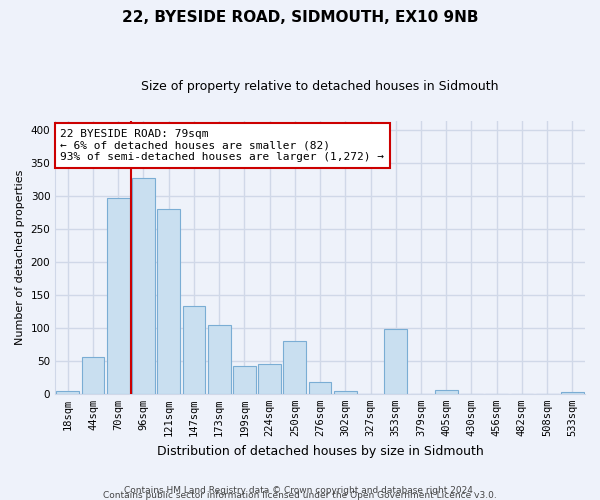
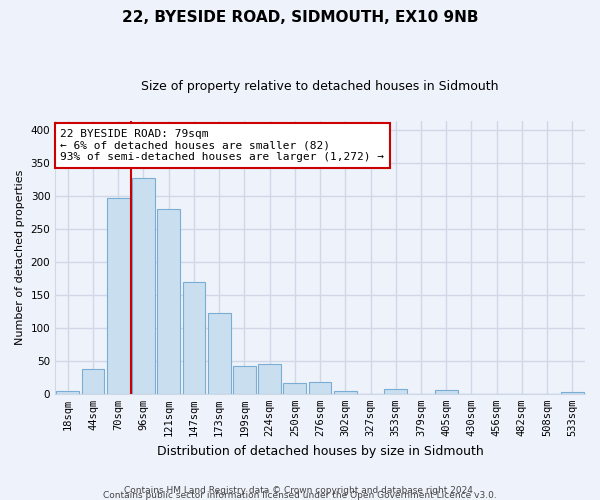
44sqm: 56 -> 37
147sqm: 134 -> 170
173sqm: 104 -> 123
250sqm: 80 -> 17
353sqm: 98 -> 7
